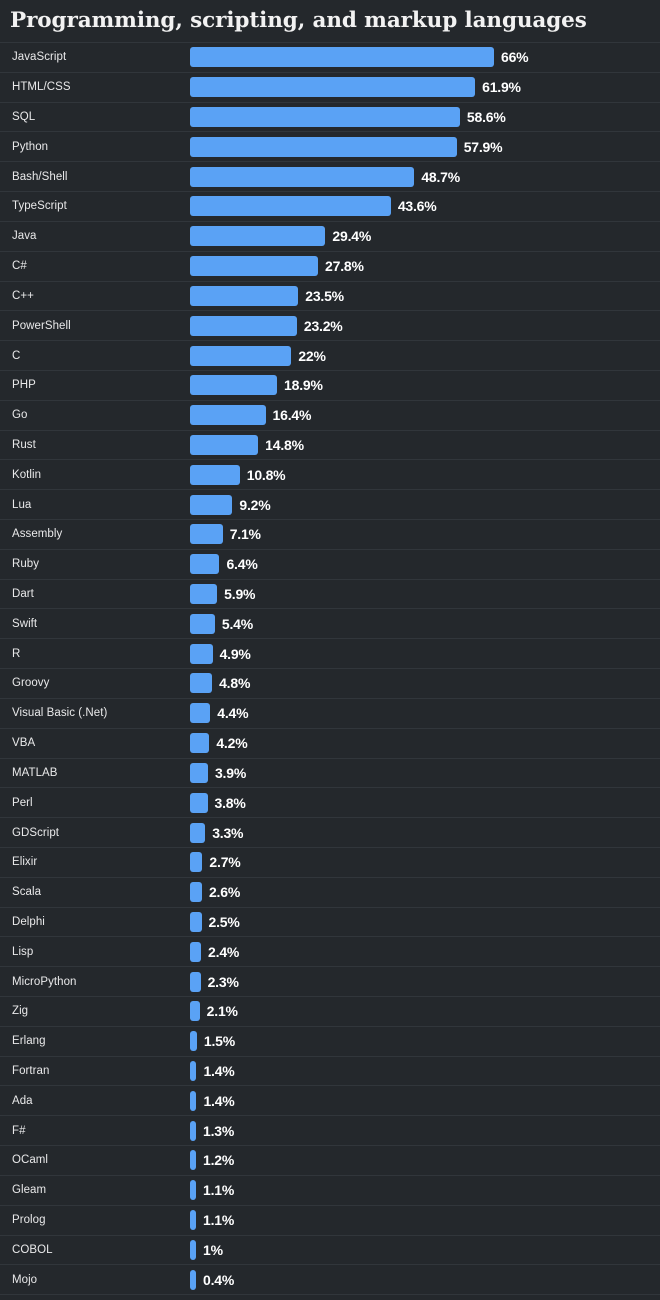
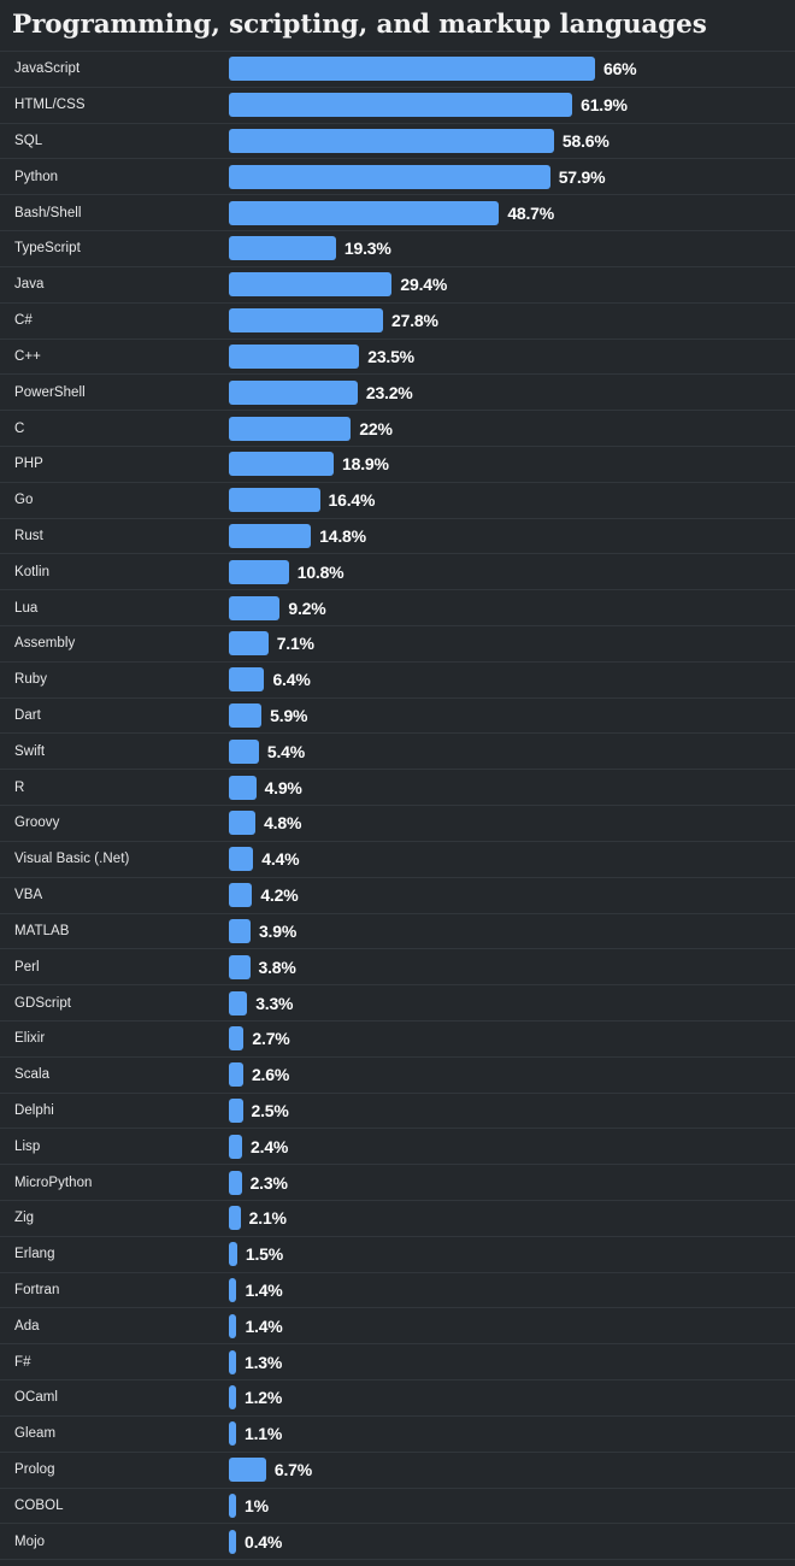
TypeScript: 43.6% -> 19.3%
Prolog: 1.1% -> 6.7%
